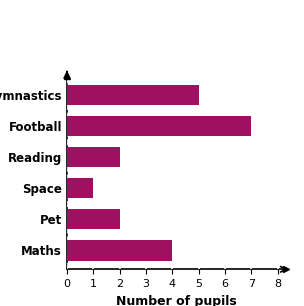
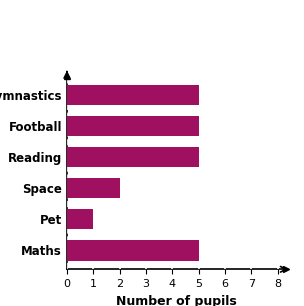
Football: 7 -> 5
Reading: 2 -> 5
Space: 1 -> 2
Pet: 2 -> 1
Maths: 4 -> 5
